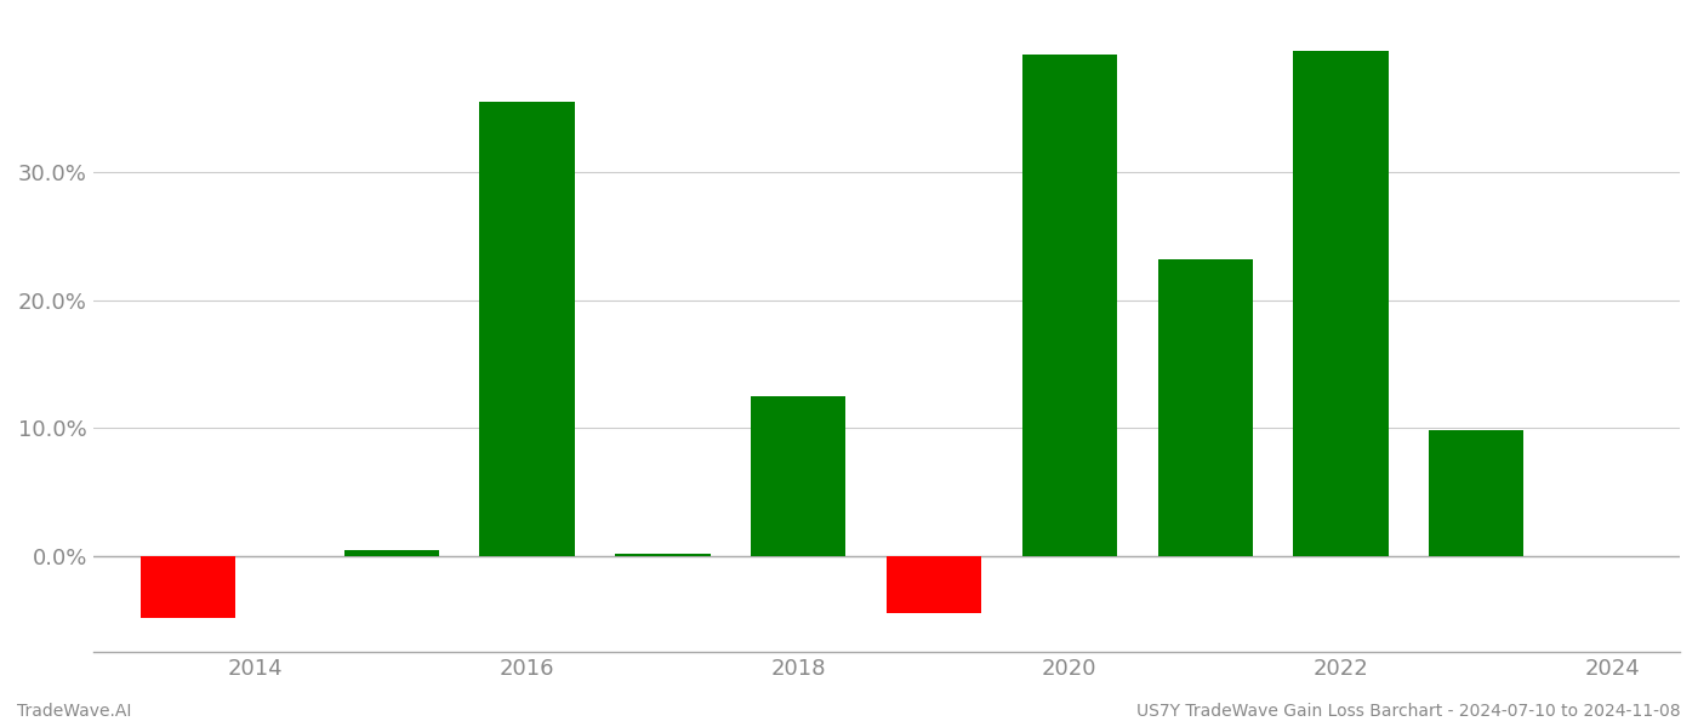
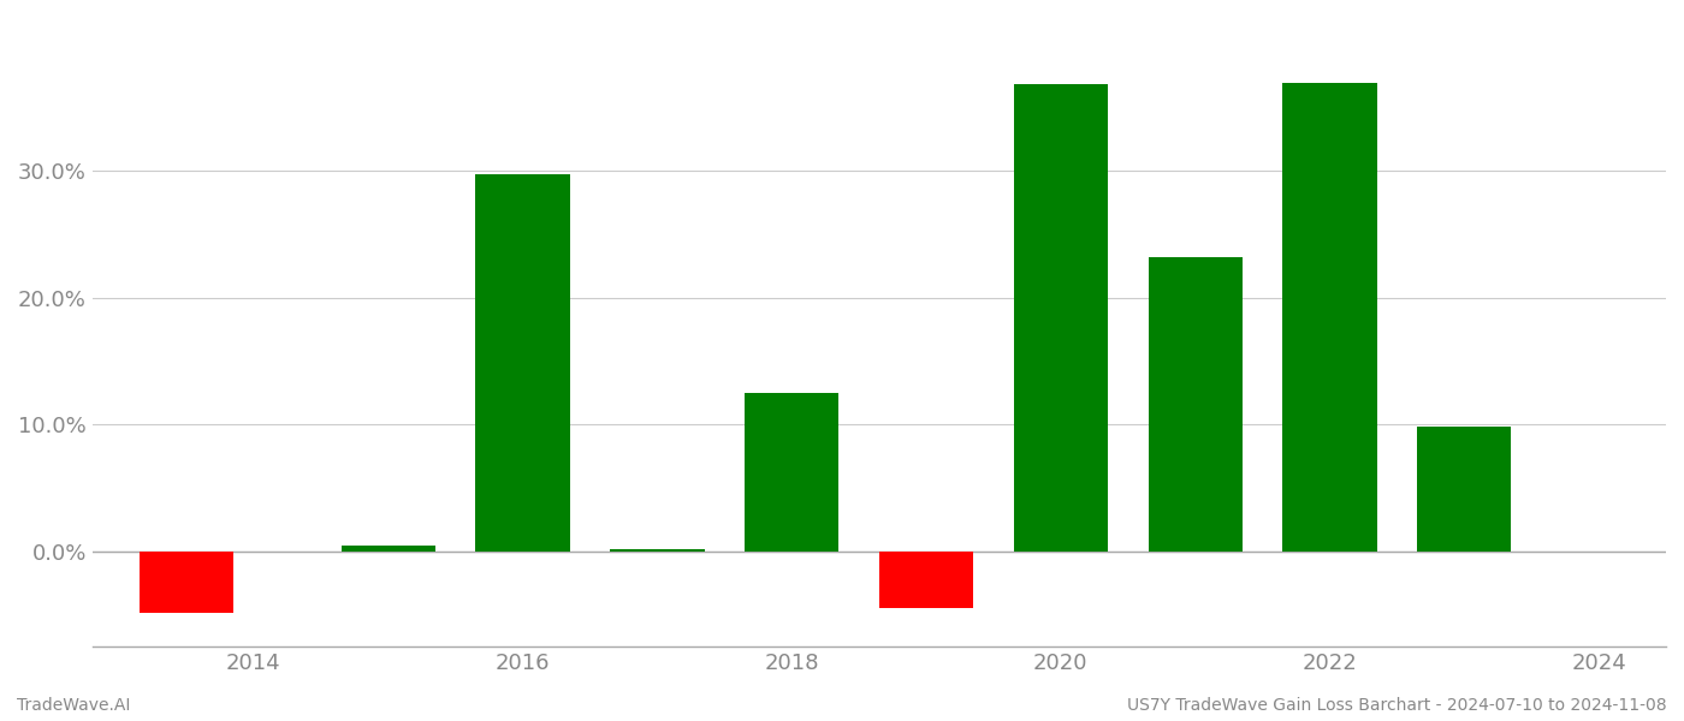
2016: 35.5% -> 29.7%
2020: 39.2% -> 36.8%
2022: 39.4% -> 36.9%
